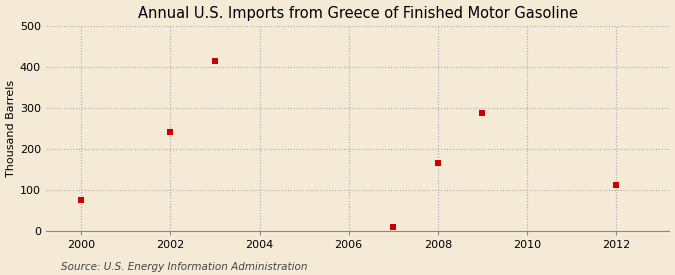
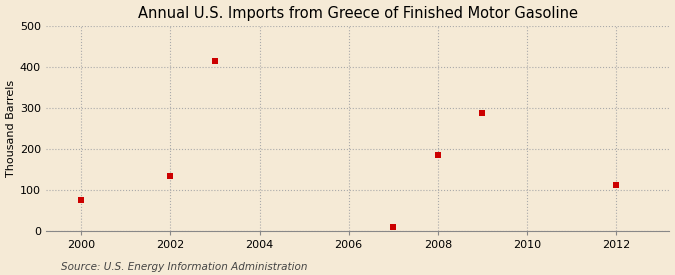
2002: 242 -> 135
2008: 165 -> 185
